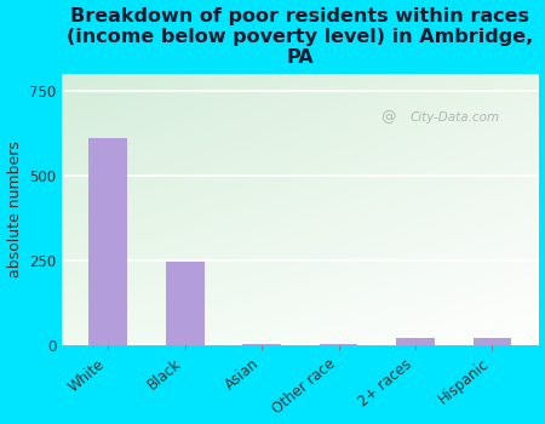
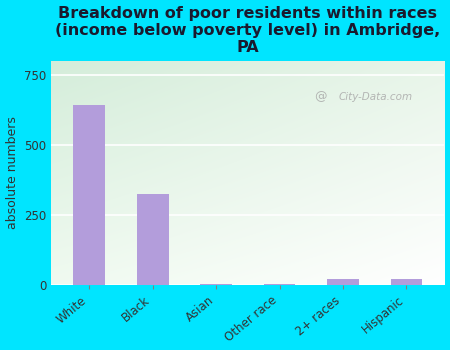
White: 610 -> 640
Black: 245 -> 325
